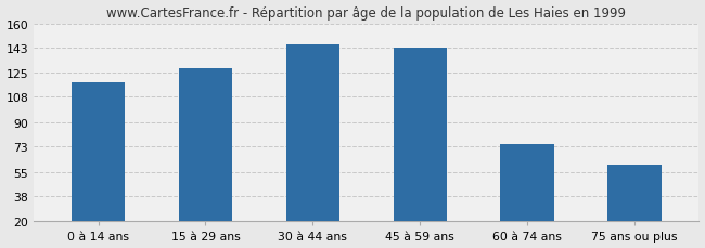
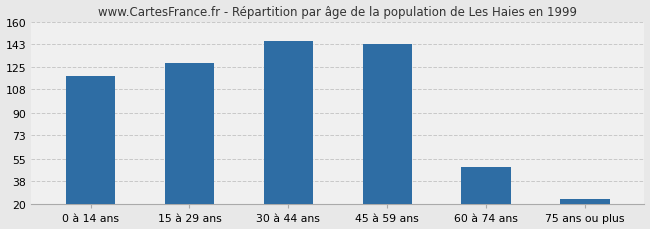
60 à 74 ans: 75 -> 49
75 ans ou plus: 60 -> 24
